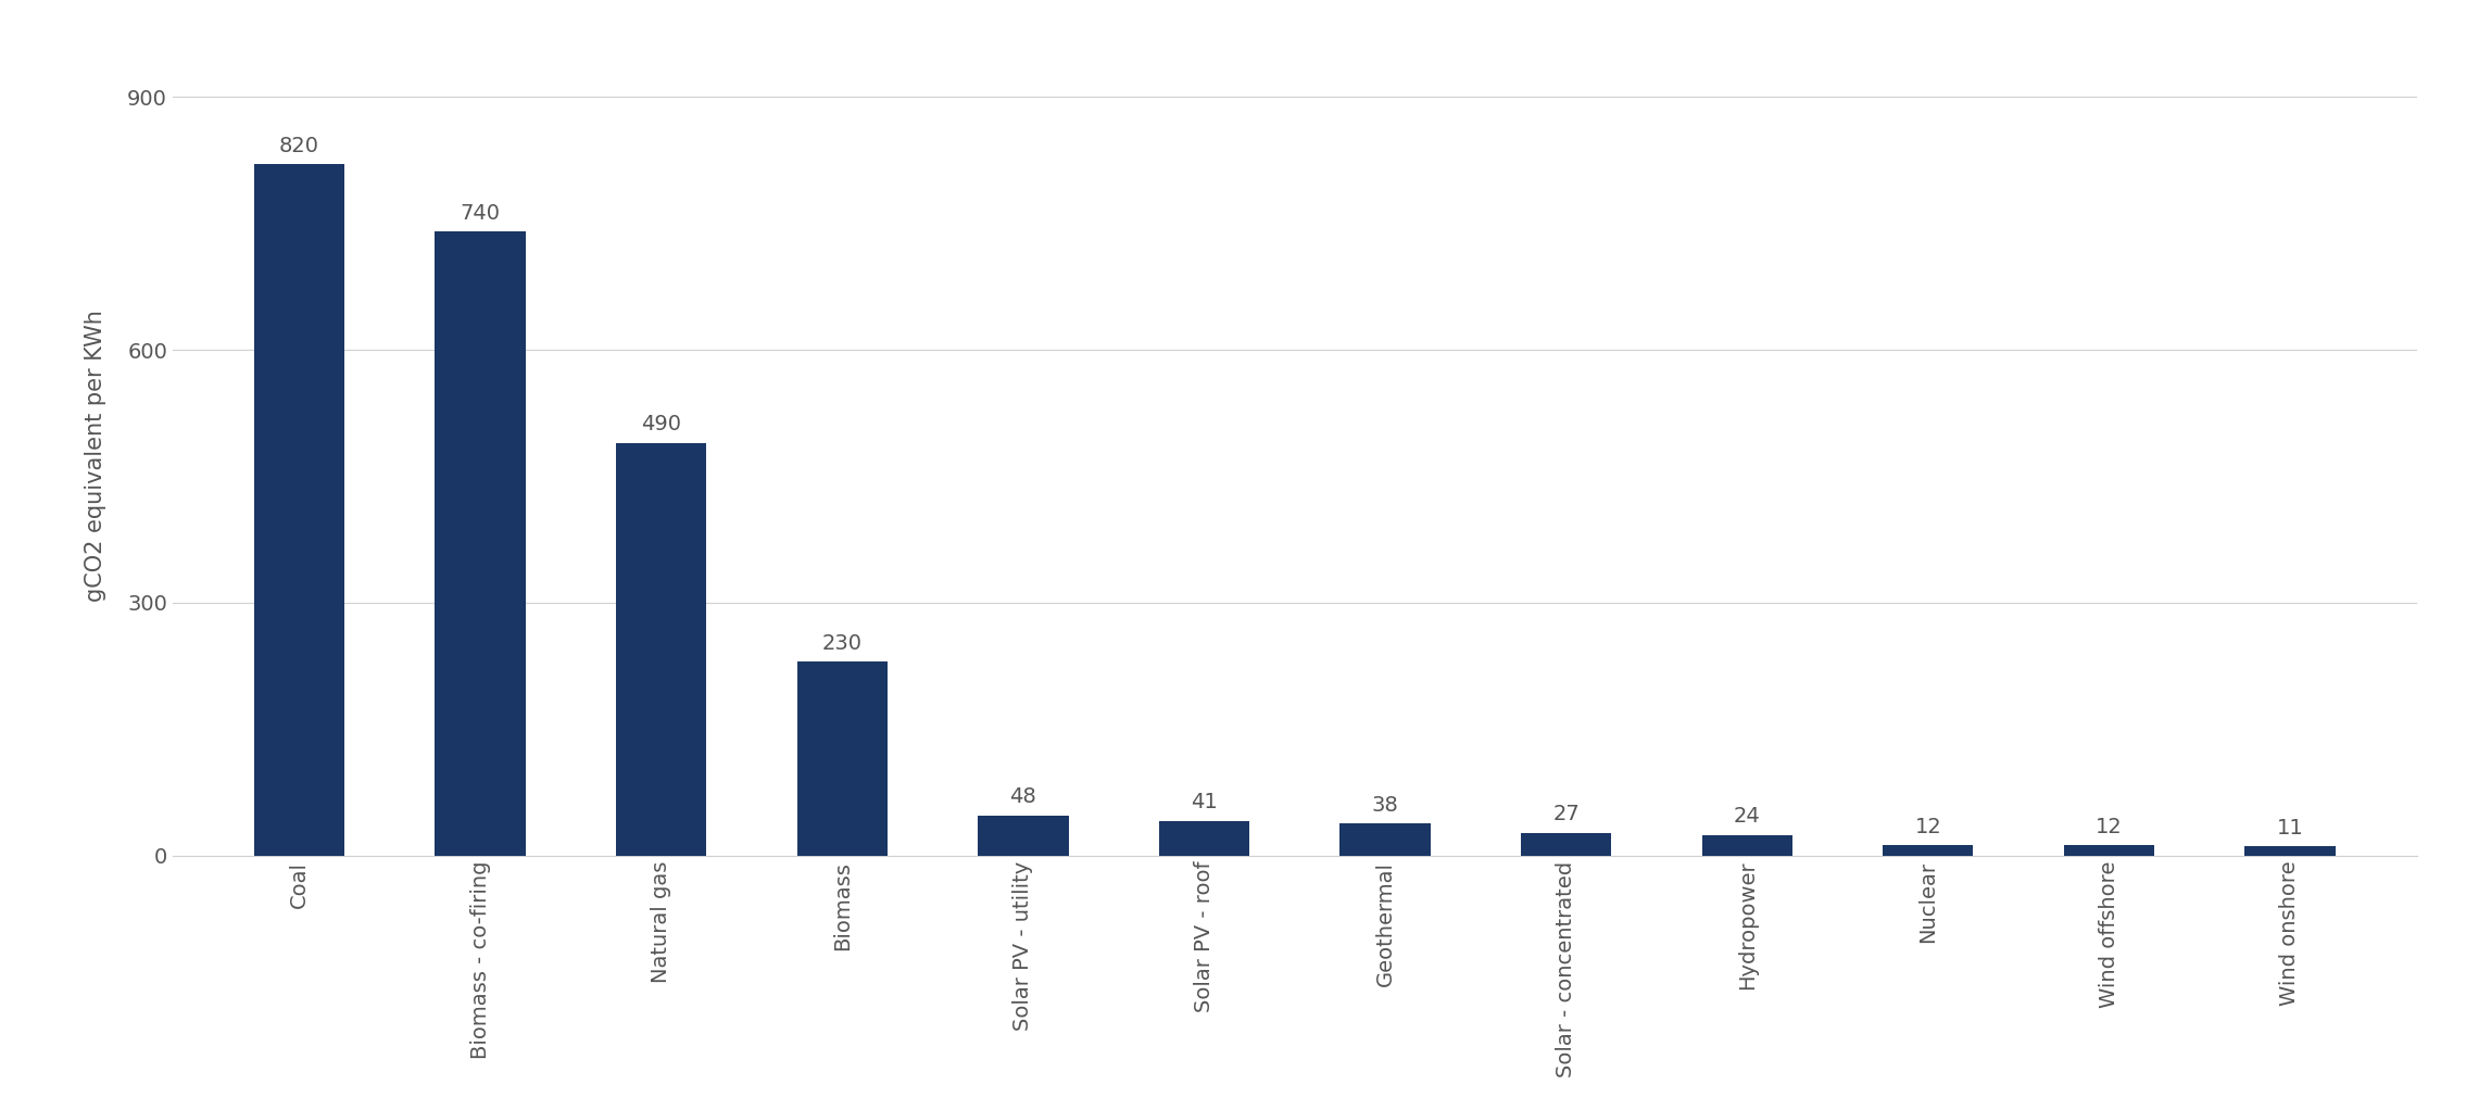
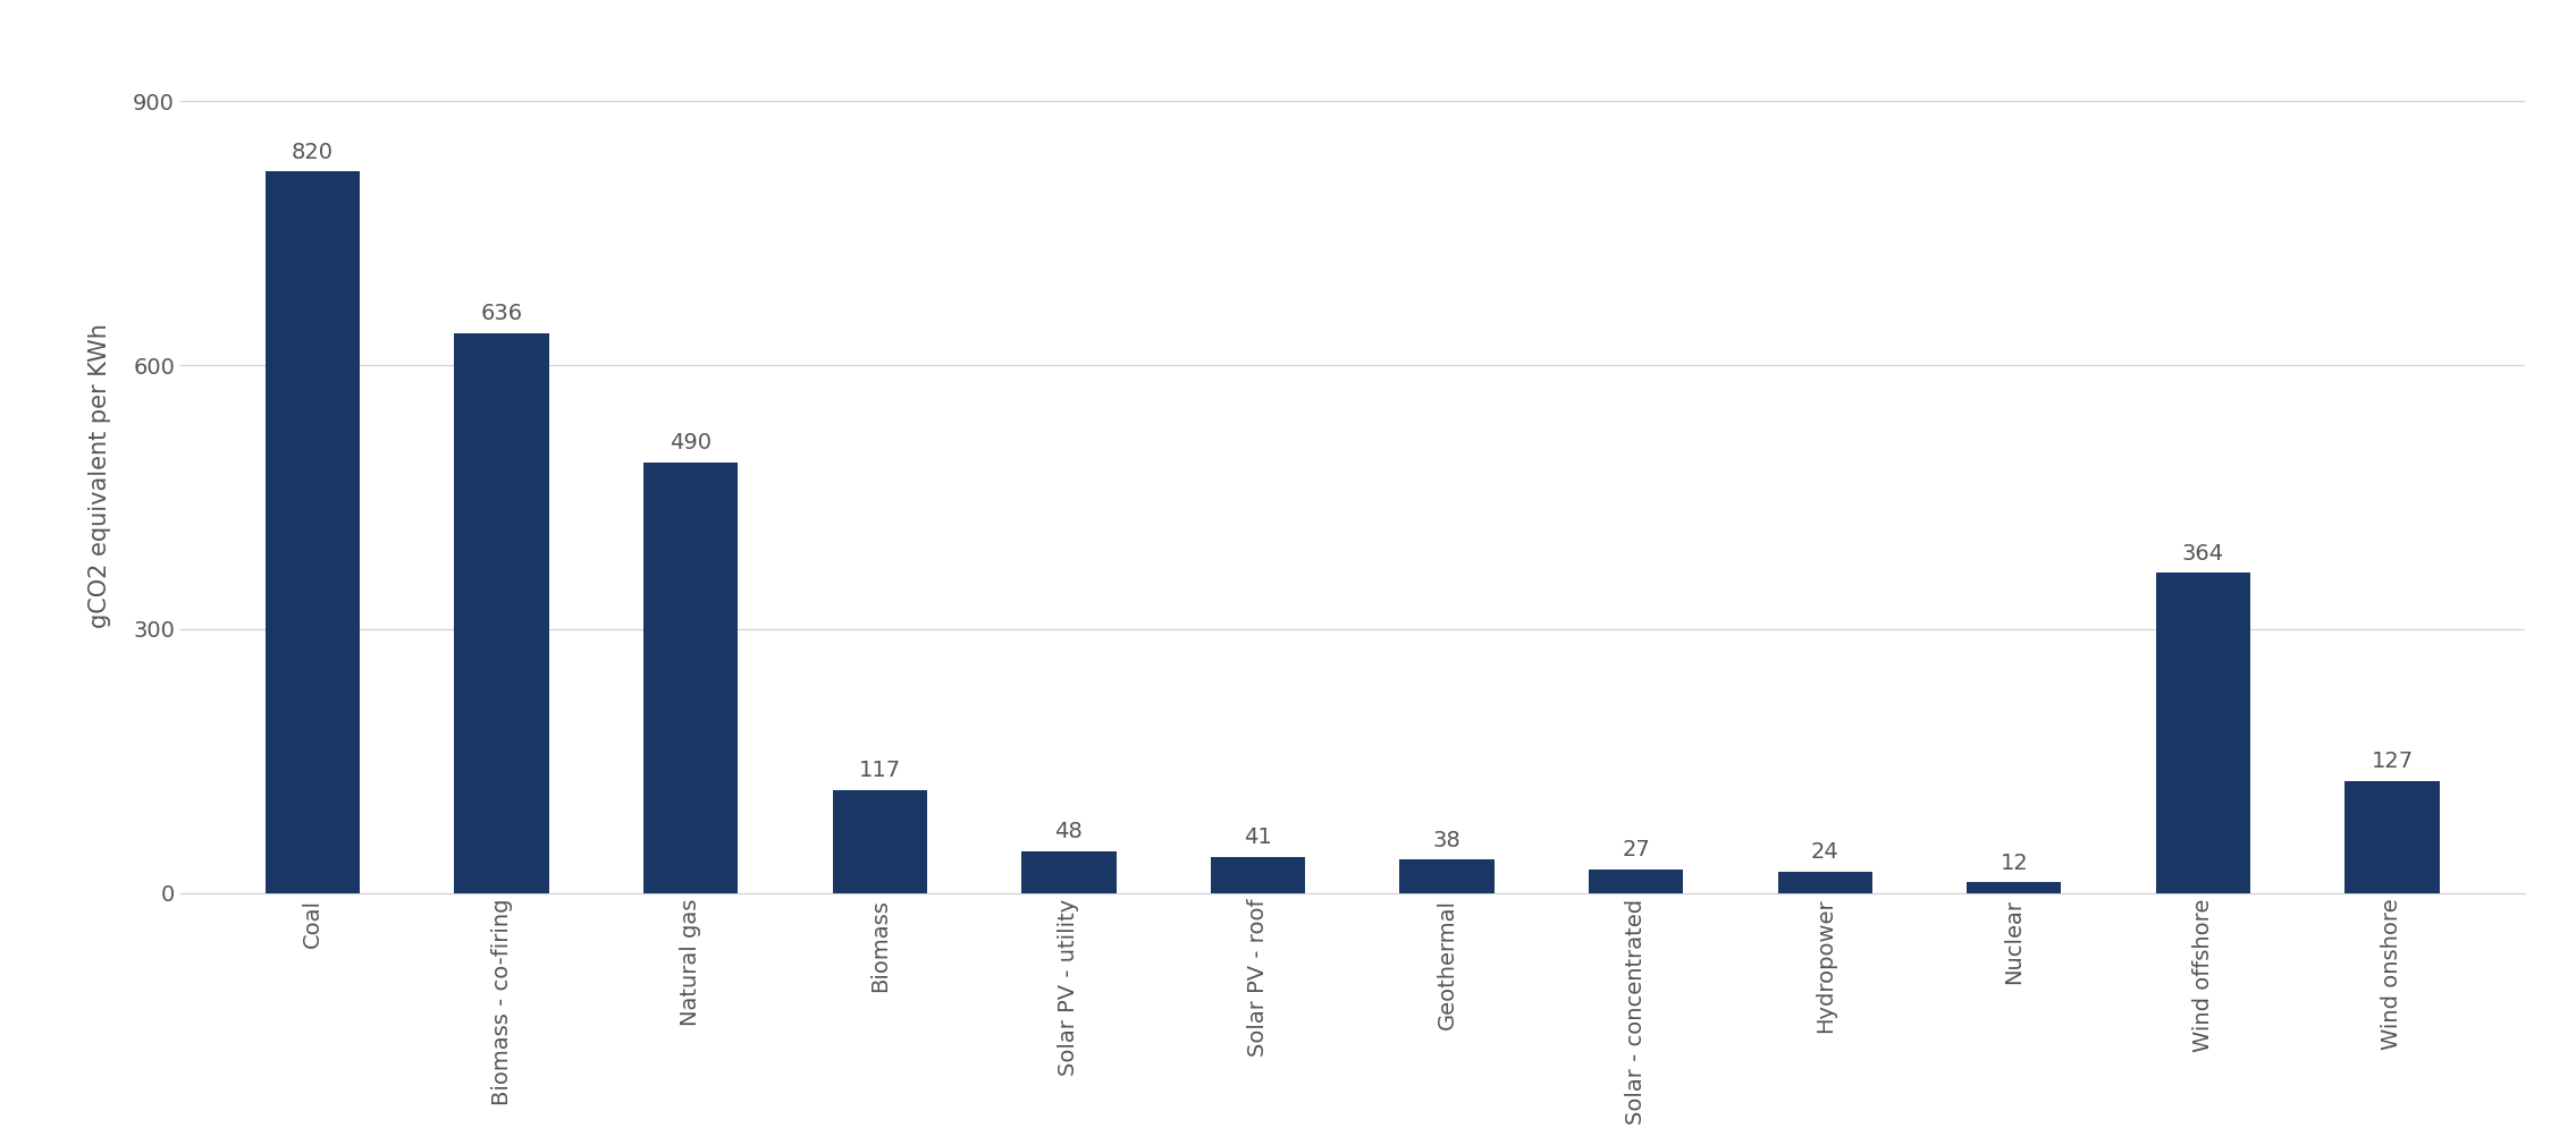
Biomass - co-firing: 740 -> 636
Biomass: 230 -> 117
Wind offshore: 12 -> 364
Wind onshore: 11 -> 127
